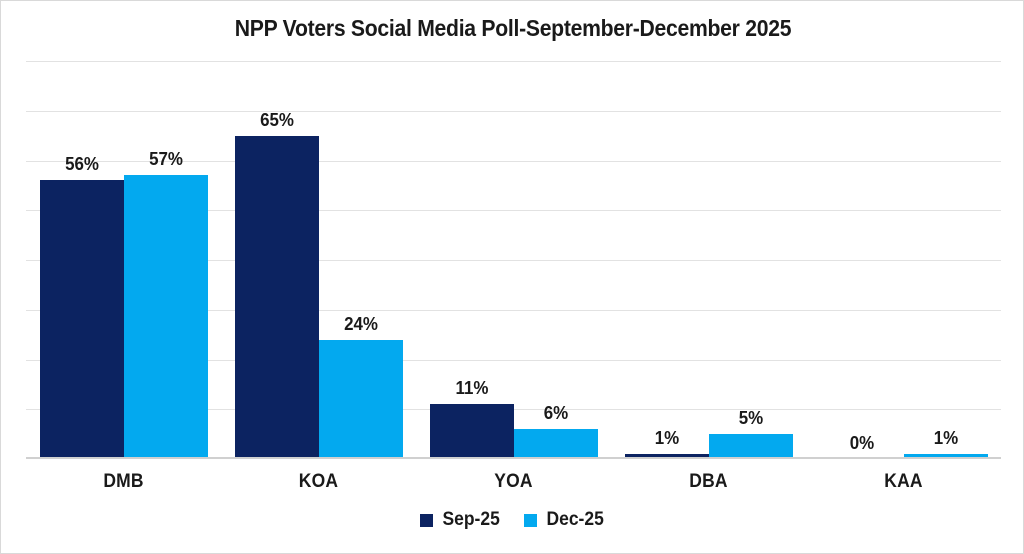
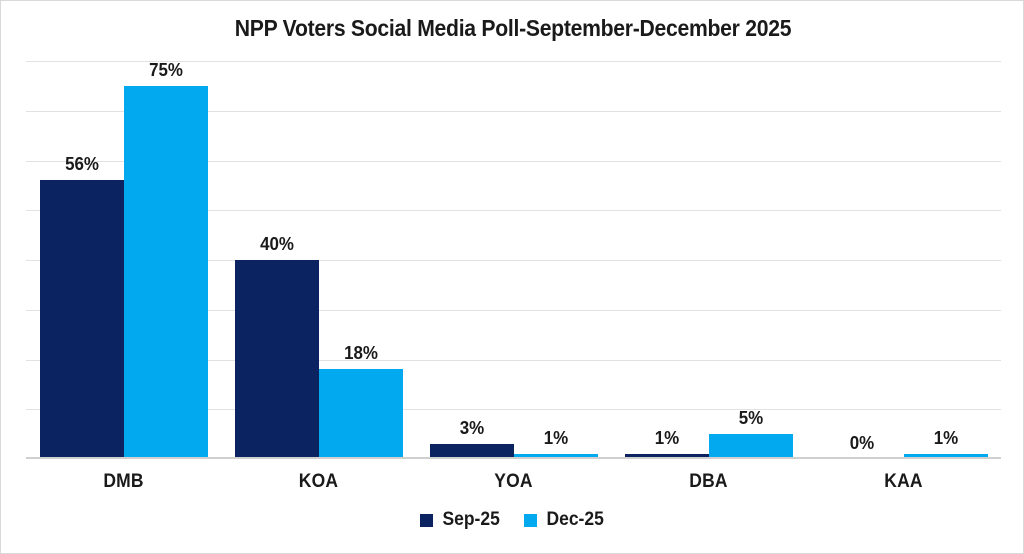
Dec-25/DMB: 57% -> 75%
Sep-25/KOA: 65% -> 40%
Dec-25/KOA: 24% -> 18%
Sep-25/YOA: 11% -> 3%
Dec-25/YOA: 6% -> 1%
